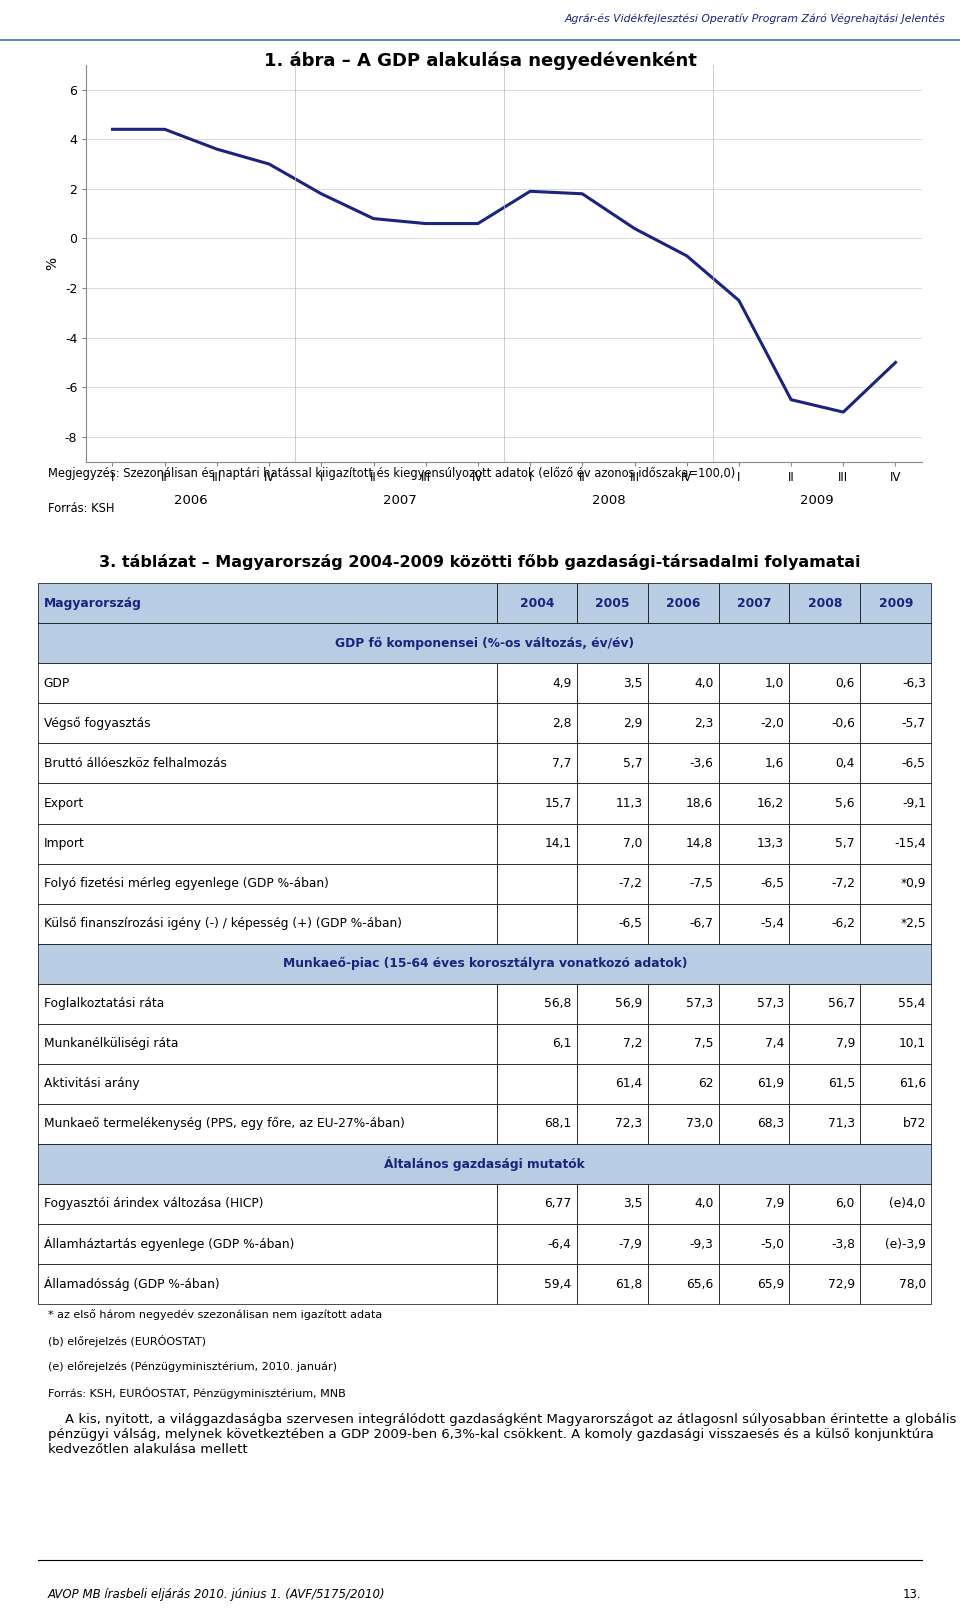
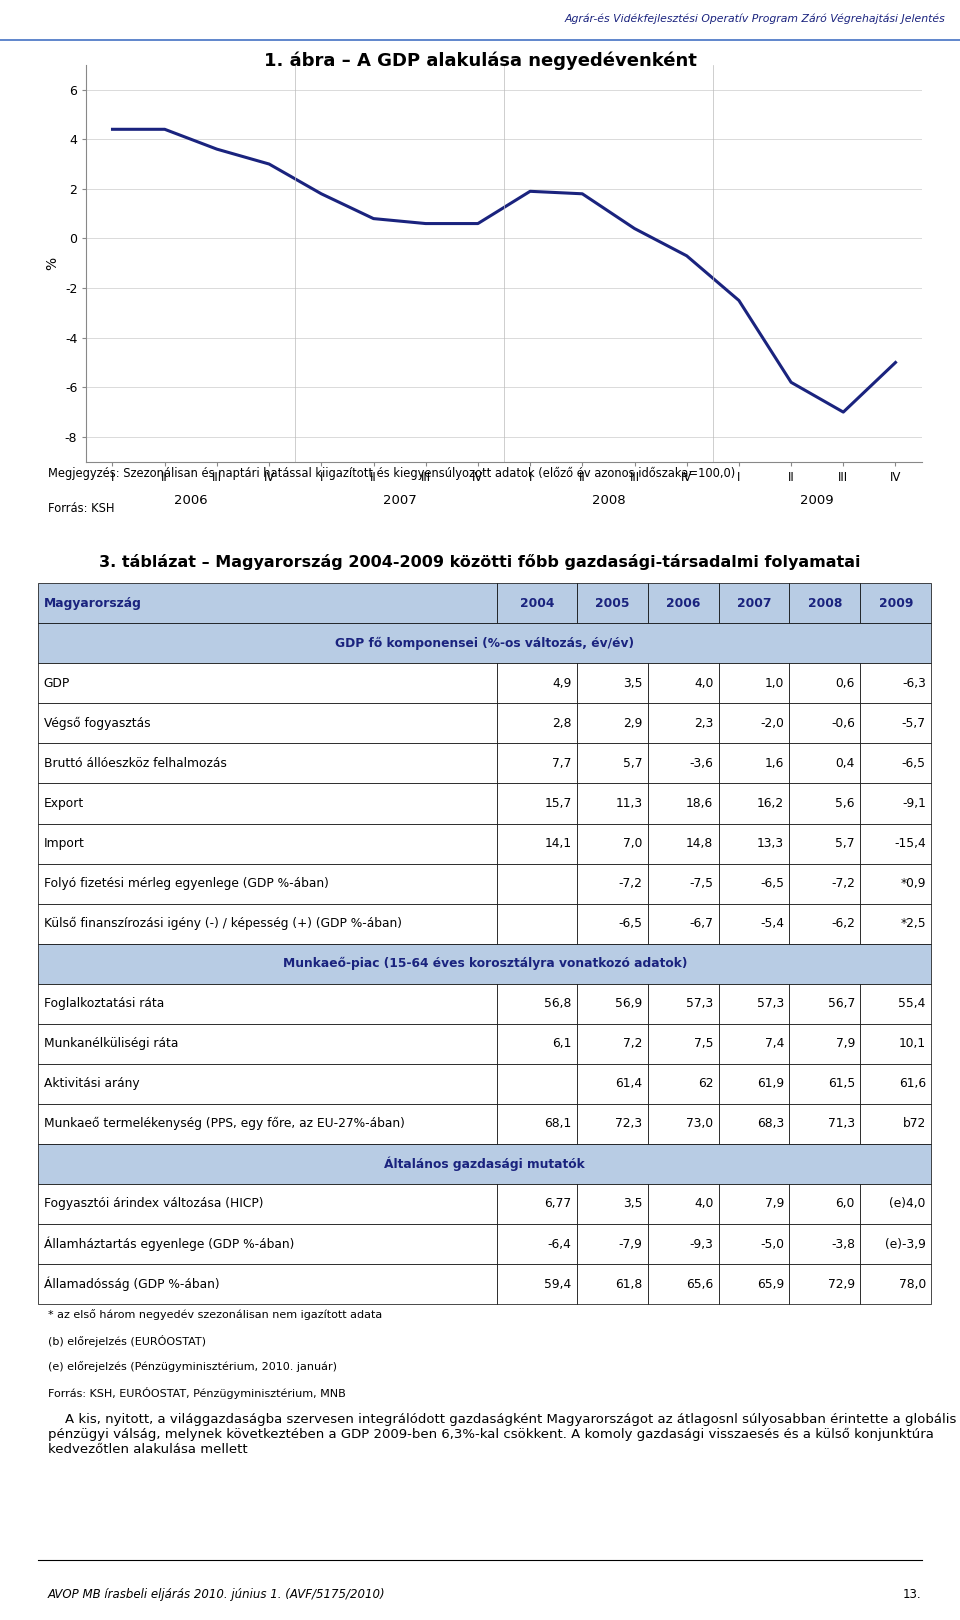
II: -6.5 -> -5.8
